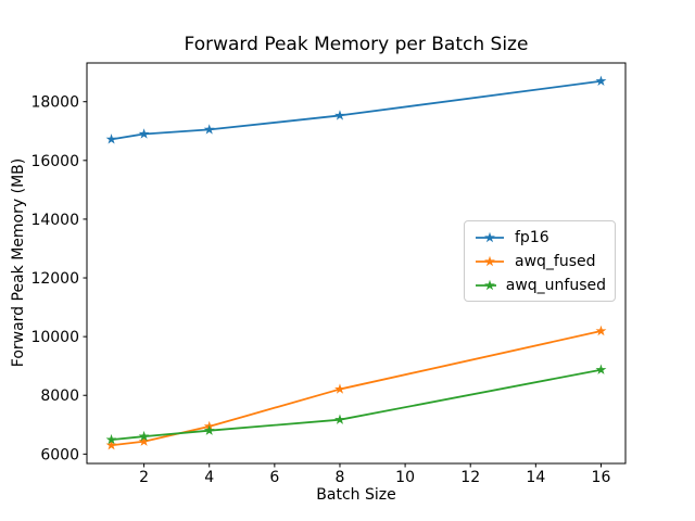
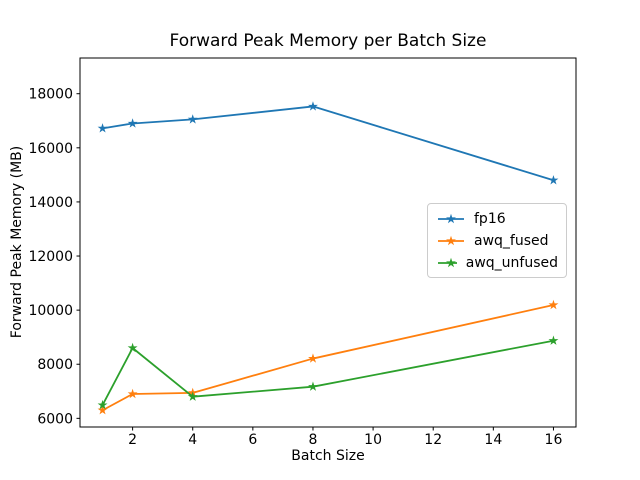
awq_fused/2: 6400 -> 6900
awq_unfused/2: 6600 -> 8600
fp16/16: 18700 -> 14800
